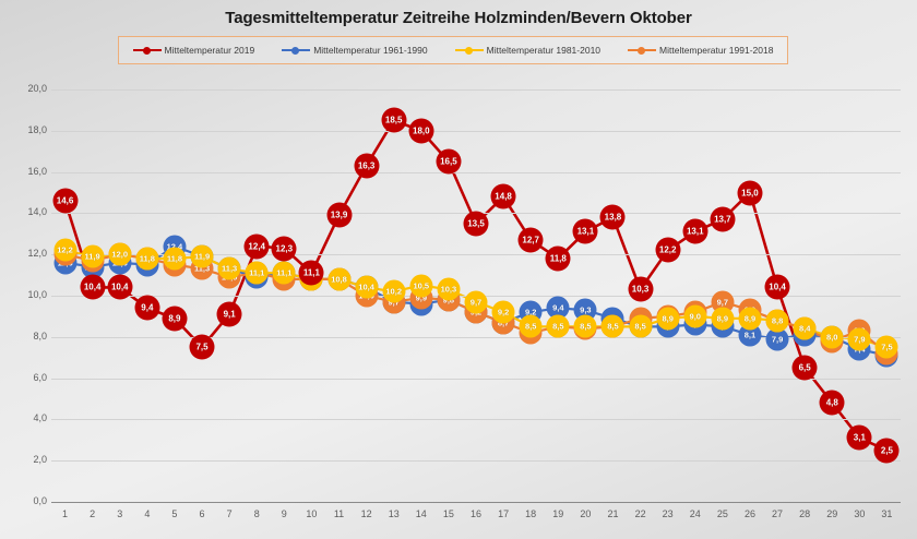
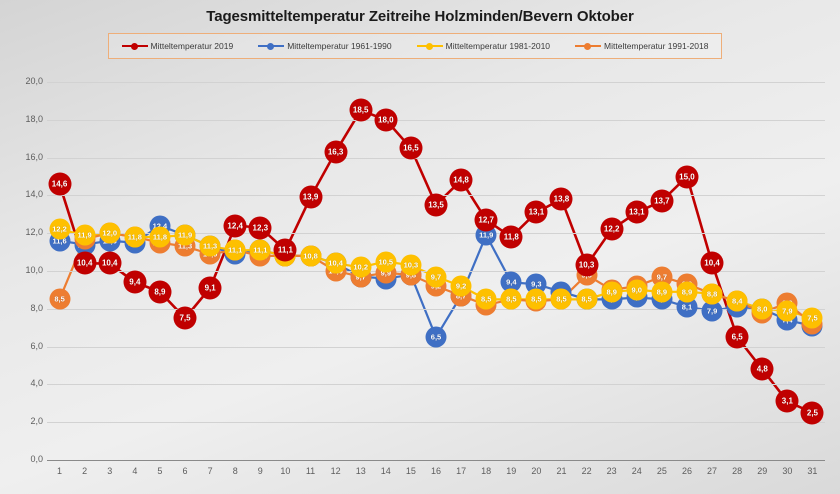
Mitteltemperatur 1991-2018/1: 12,0 -> 8,5
Mitteltemperatur 1961-1990/16: 9,2 -> 6,5
Mitteltemperatur 1961-1990/18: 9,2 -> 11,9
Mitteltemperatur 1991-2018/22: 8,9 -> 9,8
